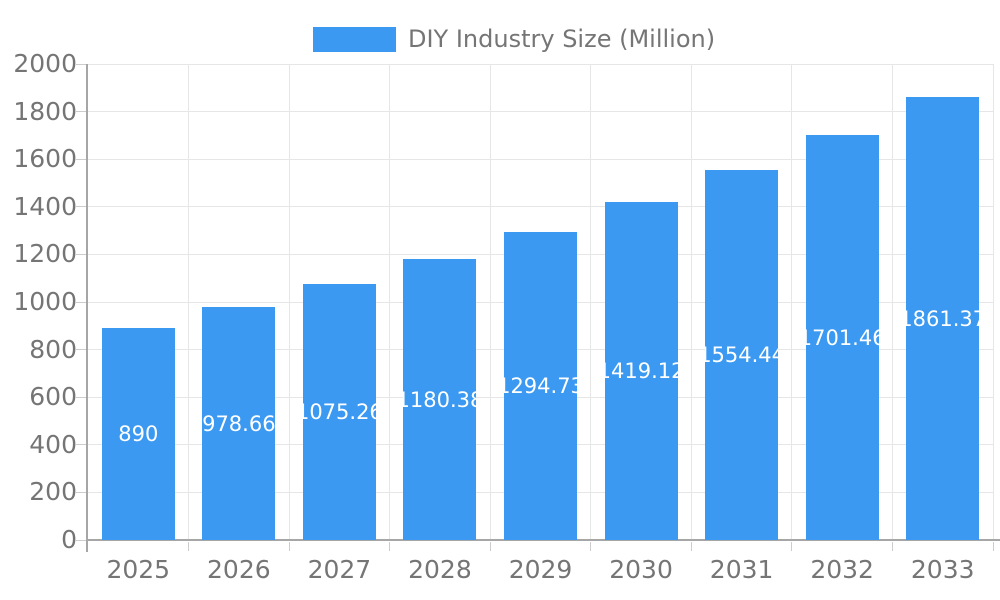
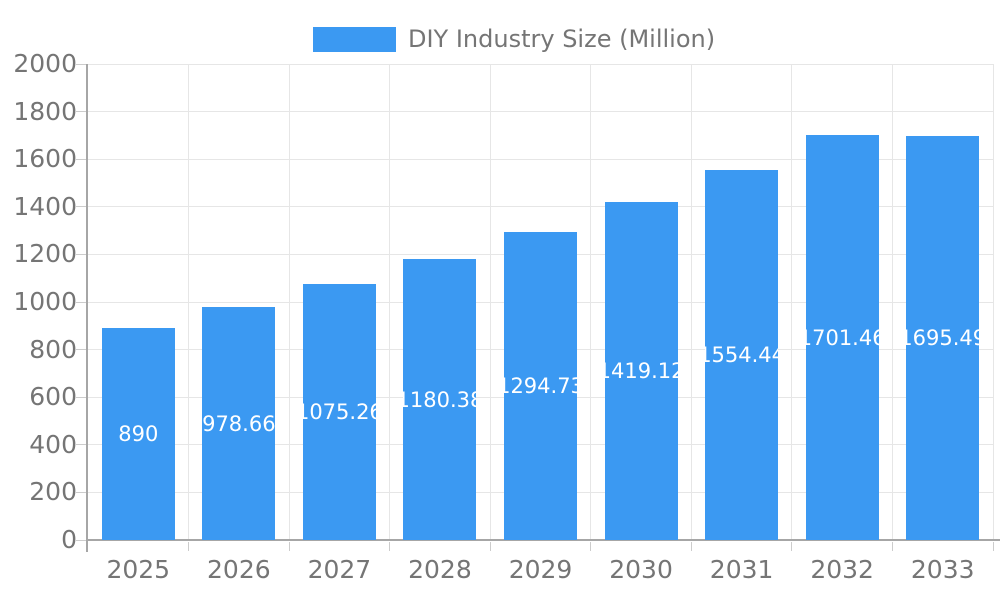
2033: 1861.37 -> 1695.49
